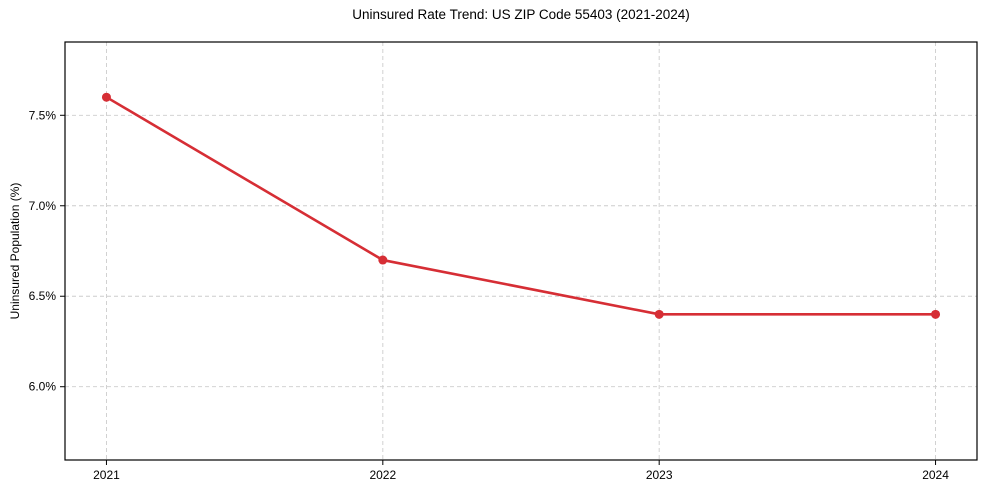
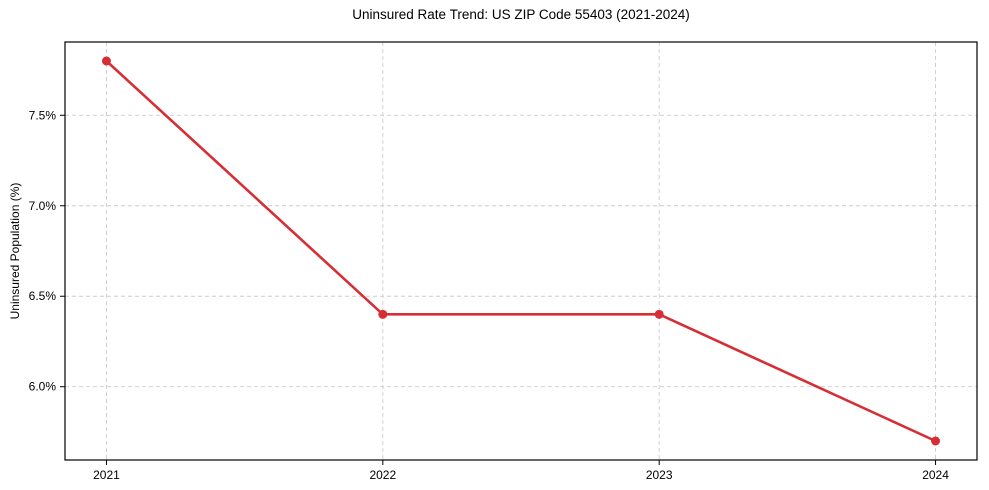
2021: 7.6% -> 7.8%
2022: 6.7% -> 6.4%
2024: 6.4% -> 5.7%
